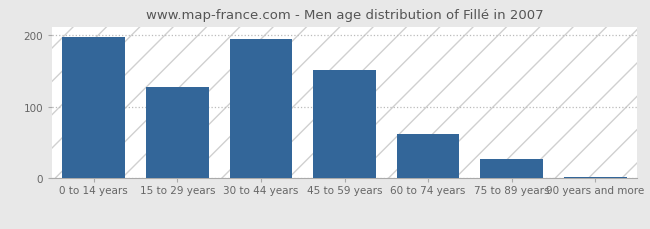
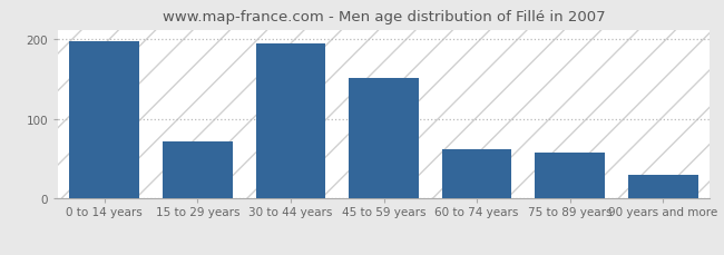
15 to 29 years: 128 -> 72
75 to 89 years: 27 -> 58
90 years and more: 2 -> 30
